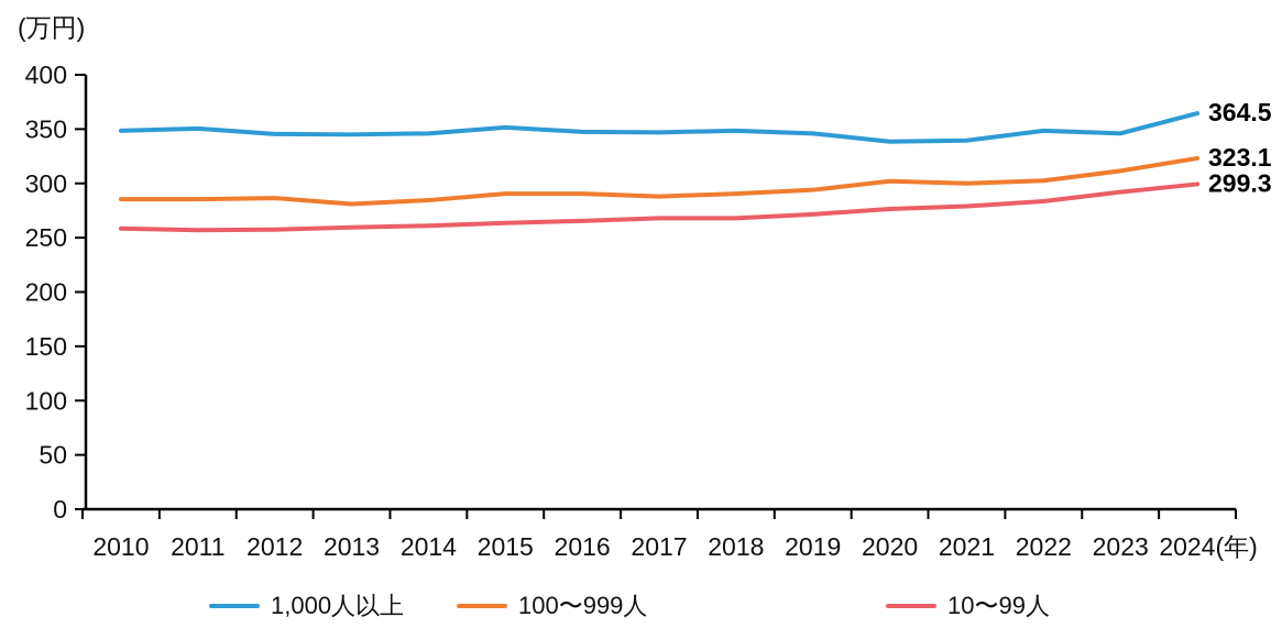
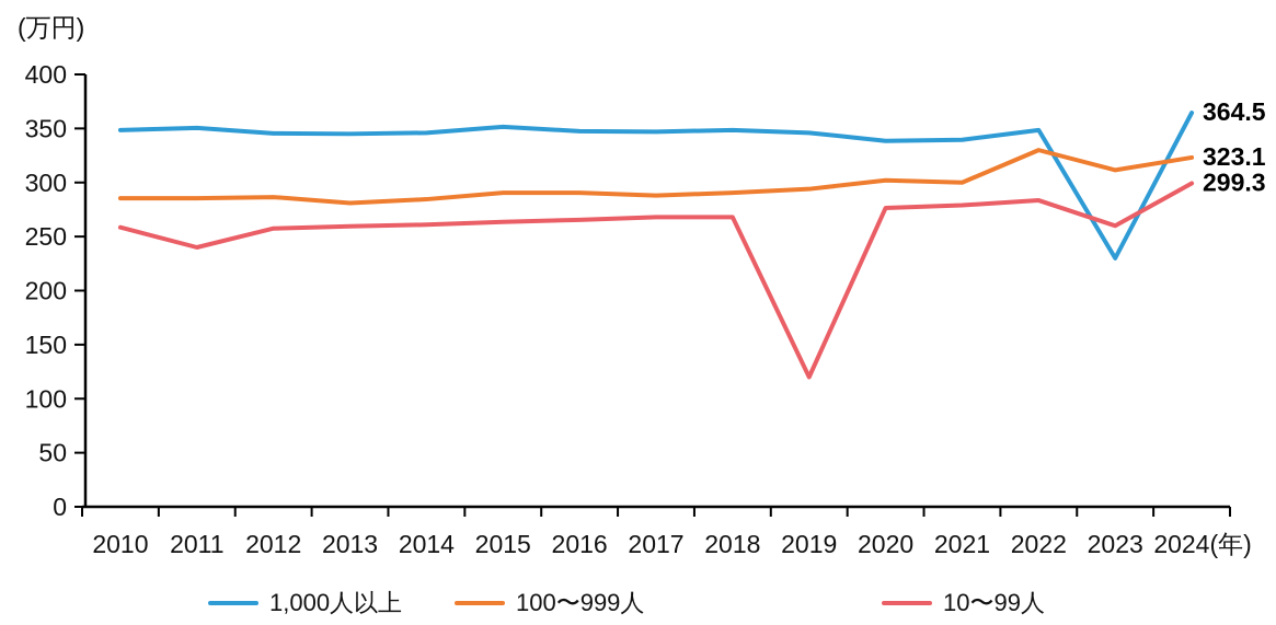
10〜99人/2011: 260 -> 240
10〜99人/2019: 270 -> 120
100〜999人/2022: 300 -> 330
1,000人以上/2023: 350 -> 230
10〜99人/2023: 290 -> 260
